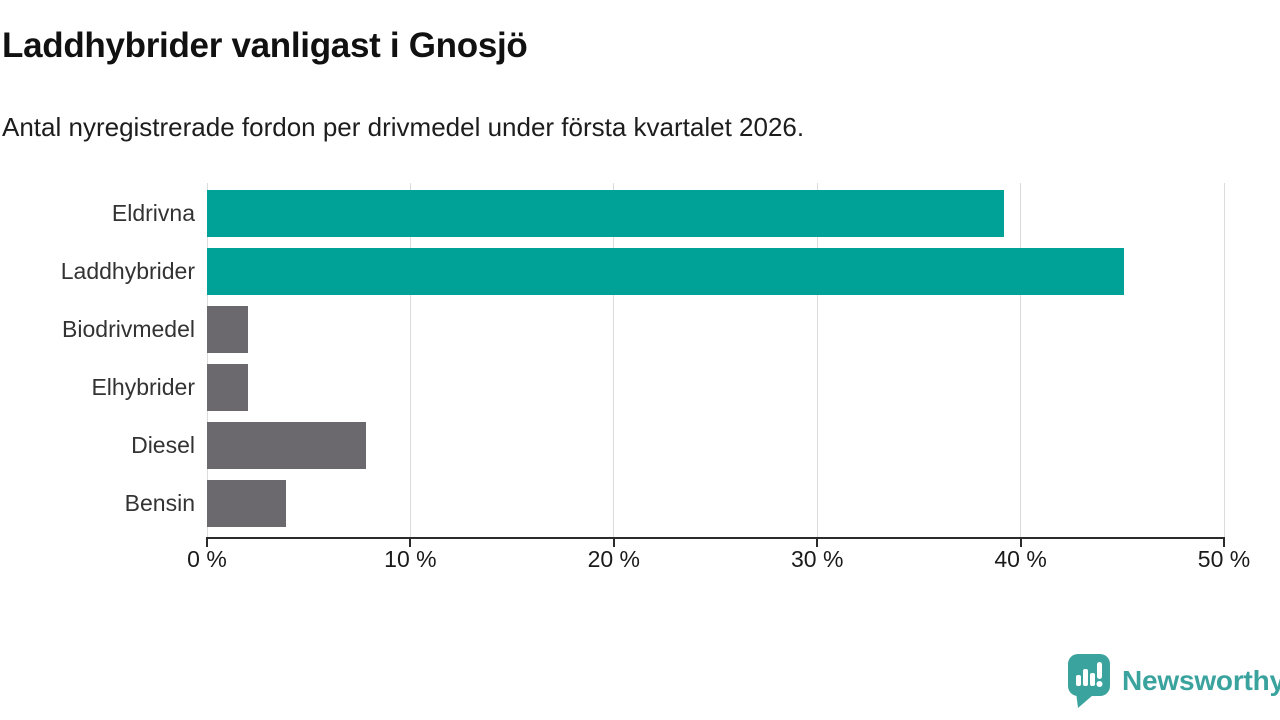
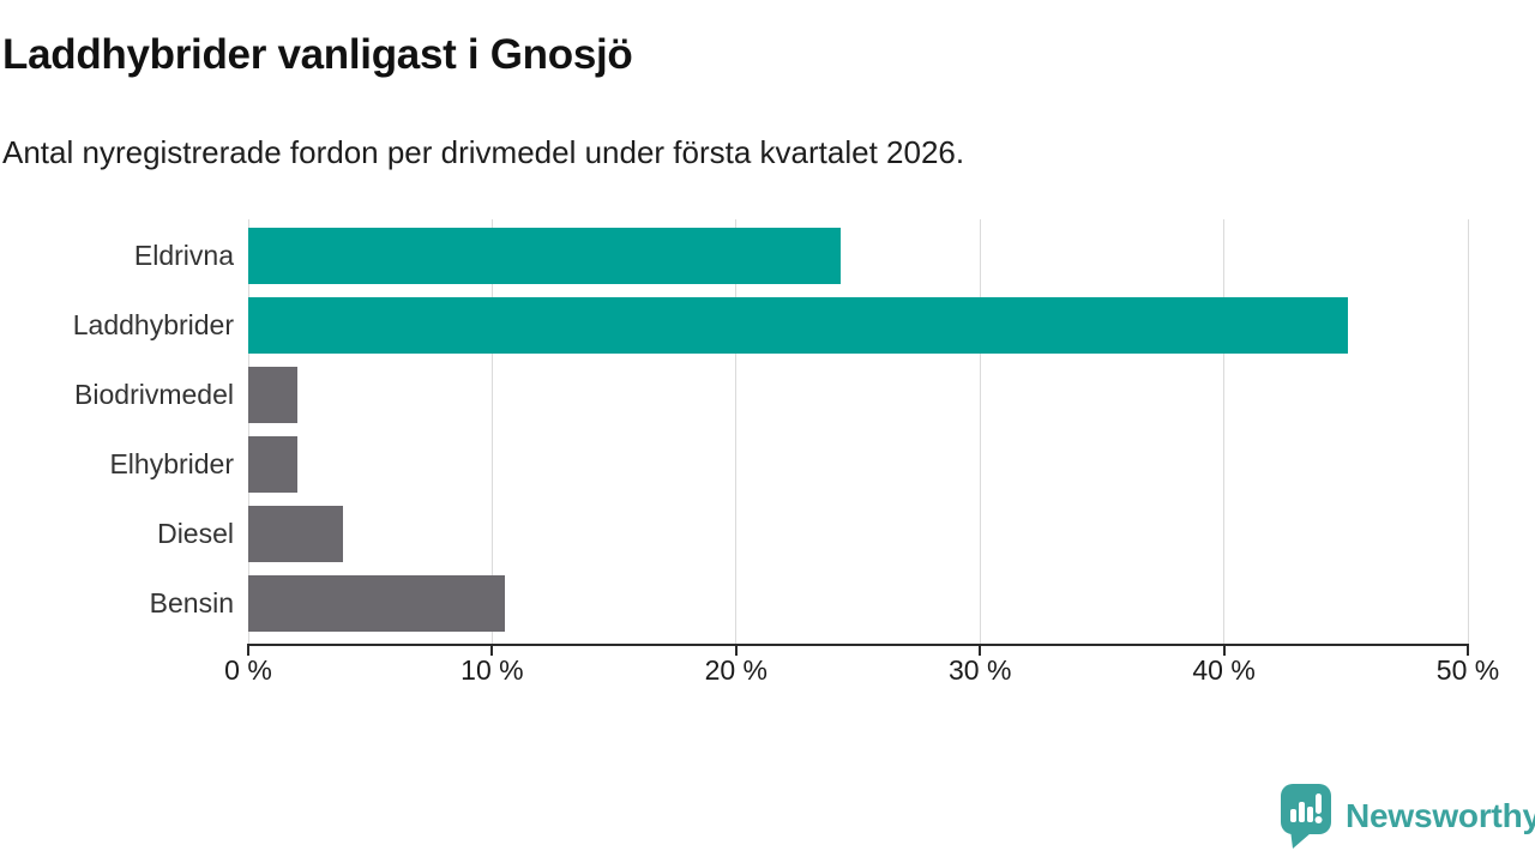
Eldrivna: 39.2% -> 24.3%
Diesel: 7.8% -> 3.9%
Bensin: 3.9% -> 10.5%
